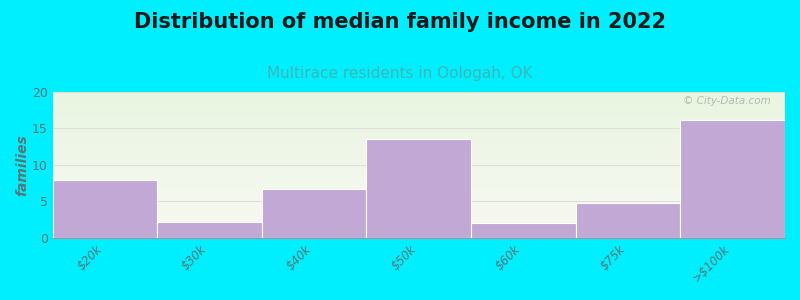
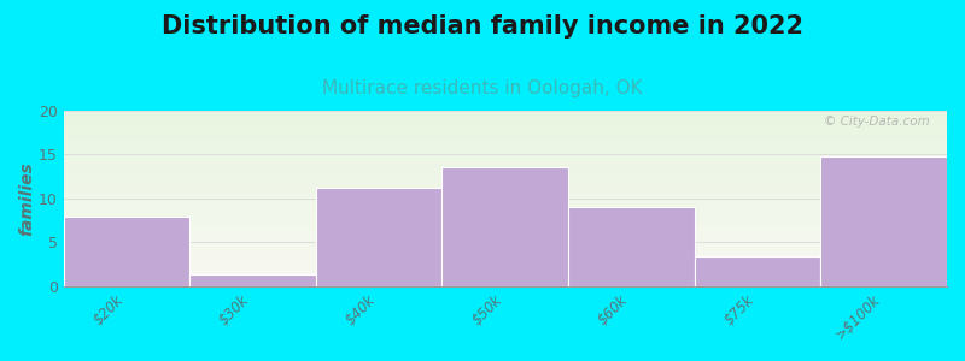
$30k: 2.2 -> 1.4
$40k: 6.7 -> 11.2
$60k: 2.0 -> 9.0
$75k: 4.8 -> 3.4
>$100k: 16.2 -> 14.8
